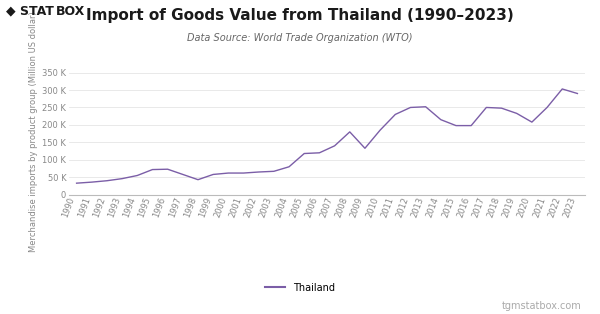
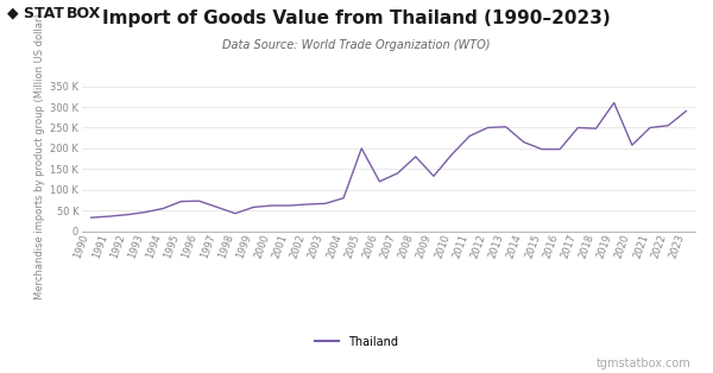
2005: 118 K -> 200 K
2019: 233 K -> 310 K
2022: 303 K -> 255 K
